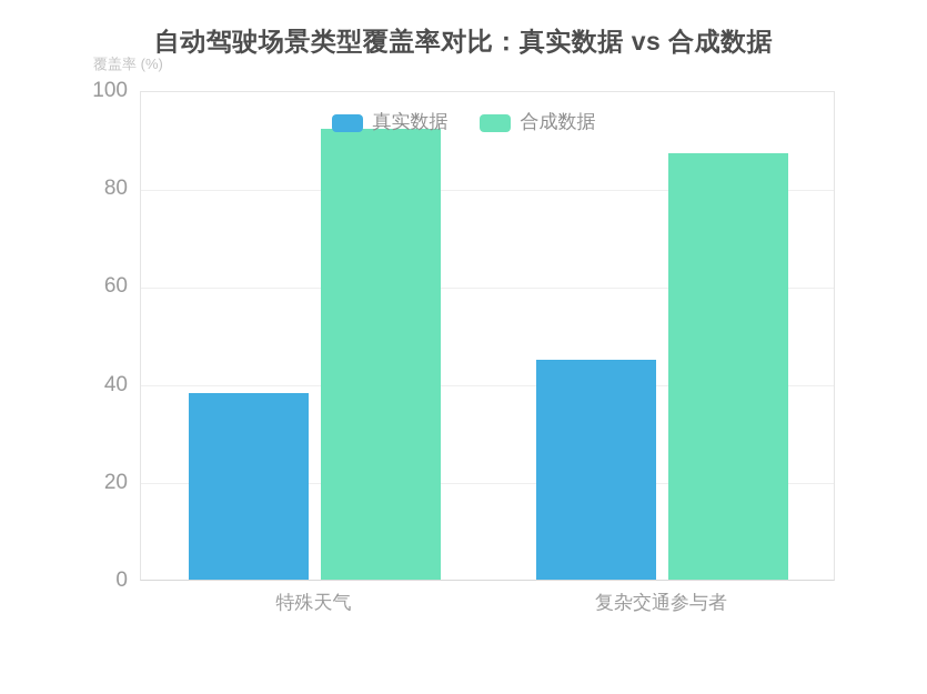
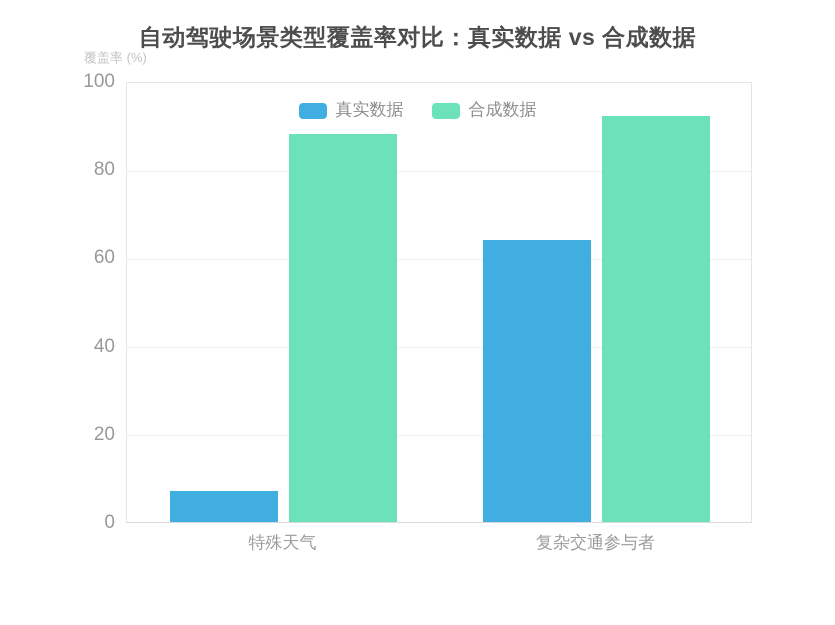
真实数据/特殊天气: 38 -> 7
合成数据/特殊天气: 92 -> 88
真实数据/复杂交通参与者: 45 -> 64
合成数据/复杂交通参与者: 87 -> 92
